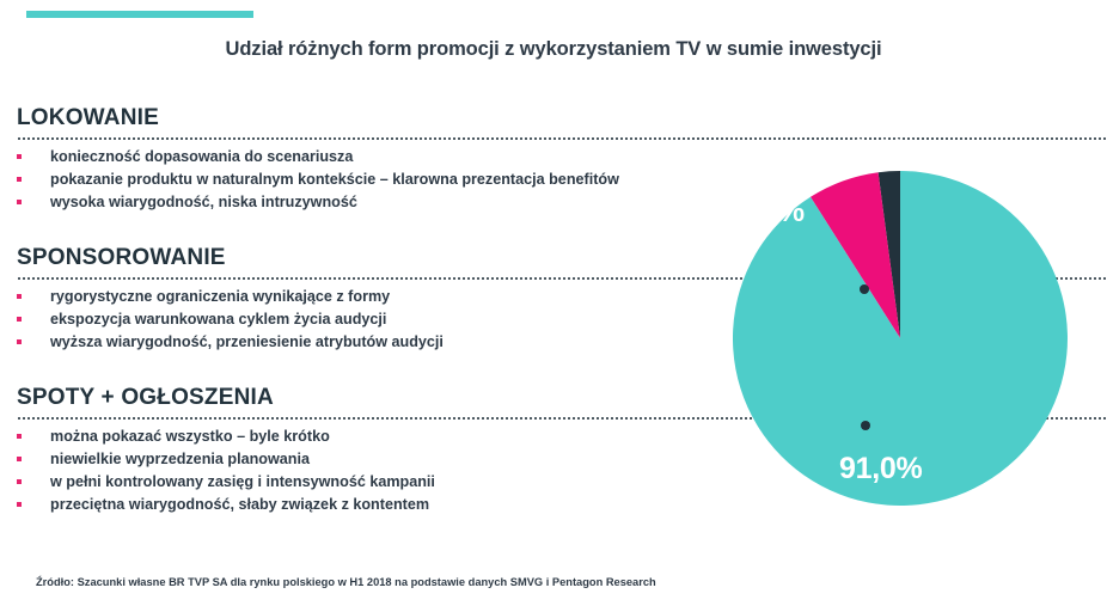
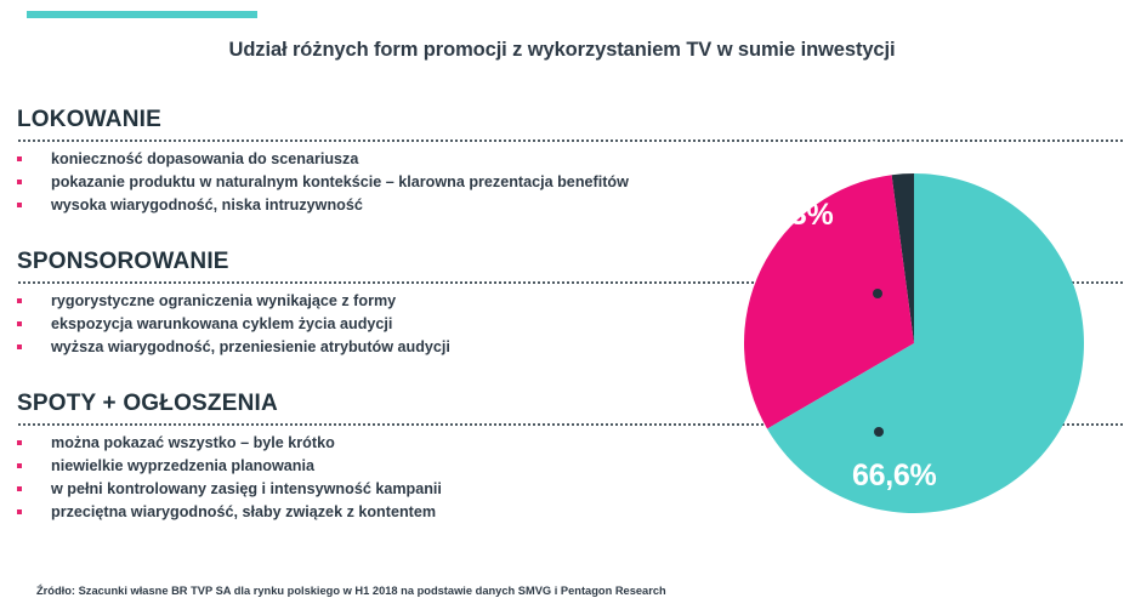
SPONSOROWANIE: 6,9% -> 31,3%
SPOTY + OGŁOSZENIA: 91,0% -> 66,6%
